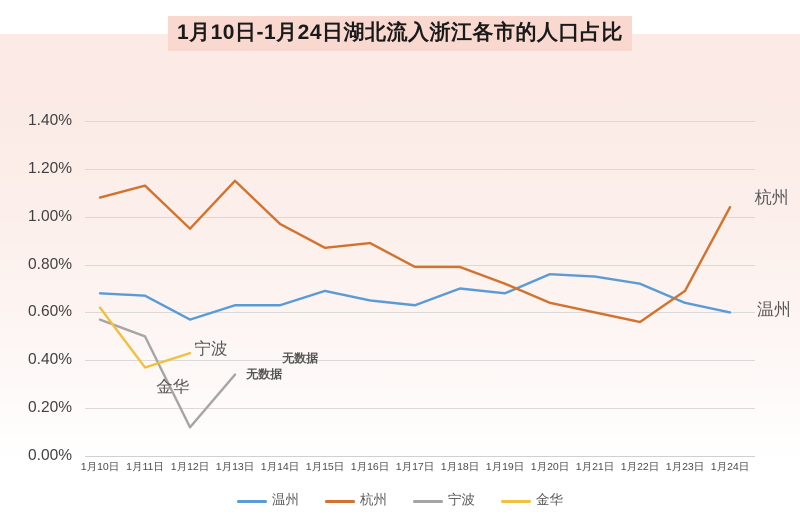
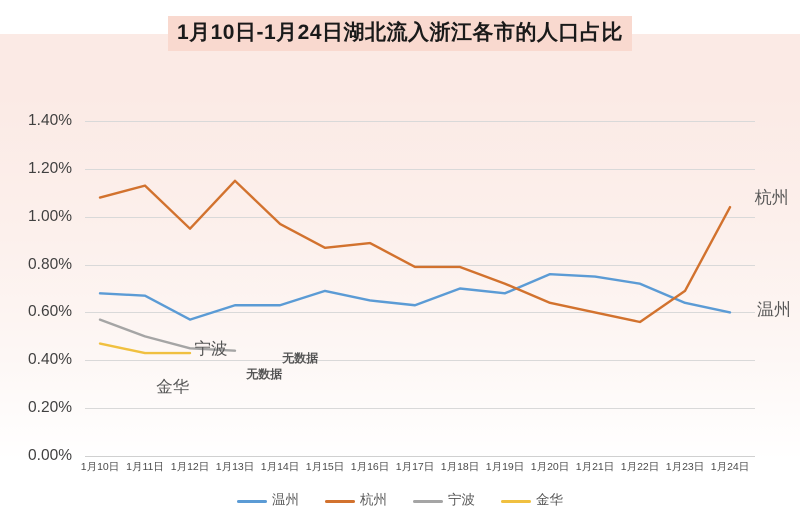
金华/1月10日: 0.62% -> 0.47%
金华/1月11日: 0.37% -> 0.43%
宁波/1月12日: 0.12% -> 0.45%
宁波/1月13日: 0.34% -> 0.44%
